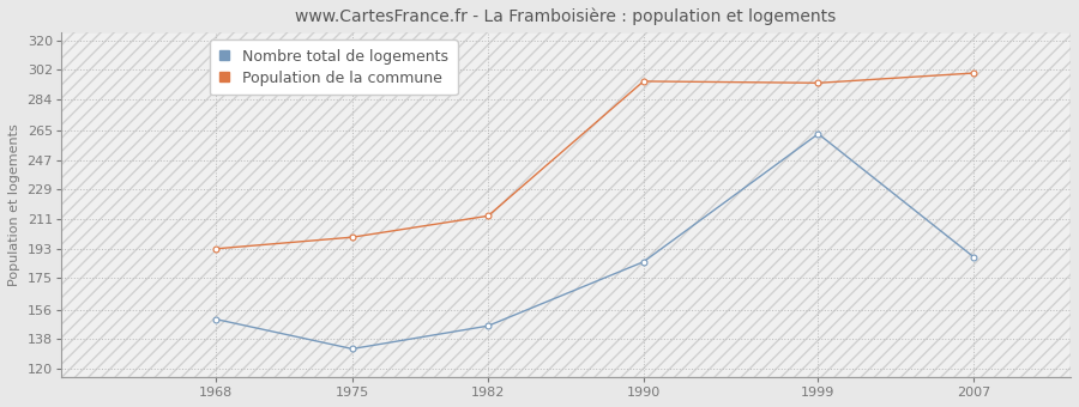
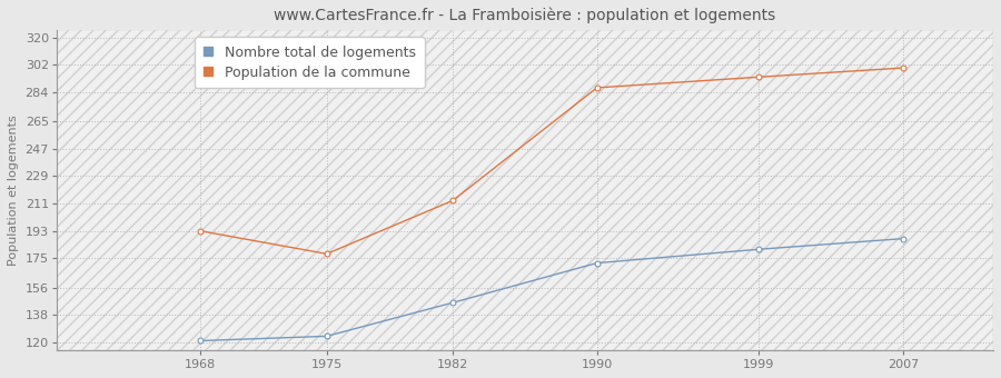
Nombre total de logements/1968: 150 -> 121
Nombre total de logements/1975: 132 -> 124
Population de la commune/1975: 200 -> 178
Nombre total de logements/1990: 185 -> 172
Population de la commune/1990: 295 -> 287
Nombre total de logements/1999: 263 -> 181
